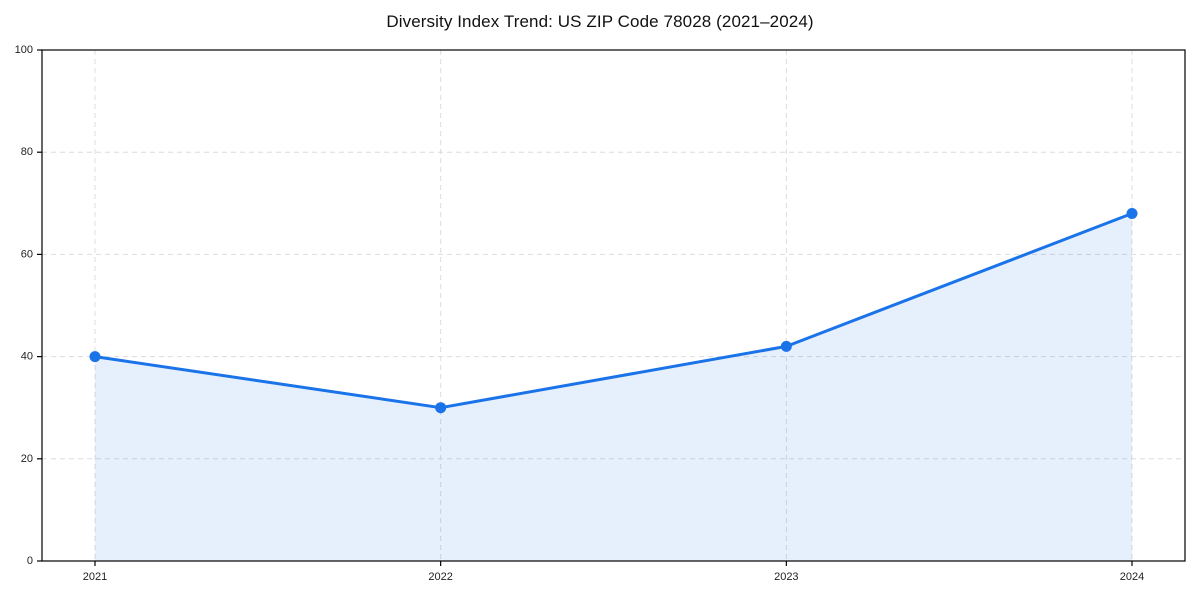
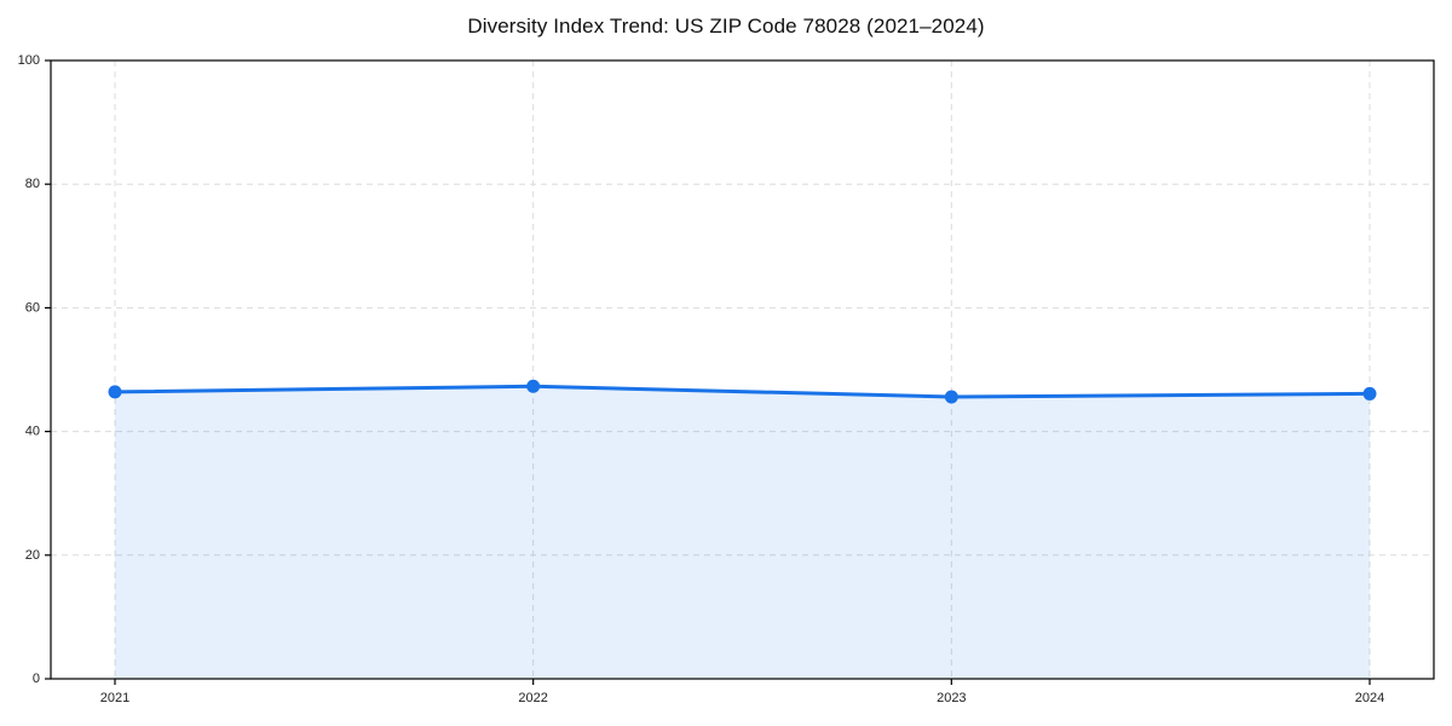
2021: 40 -> 46
2022: 30 -> 47
2023: 42 -> 46
2024: 68 -> 46
